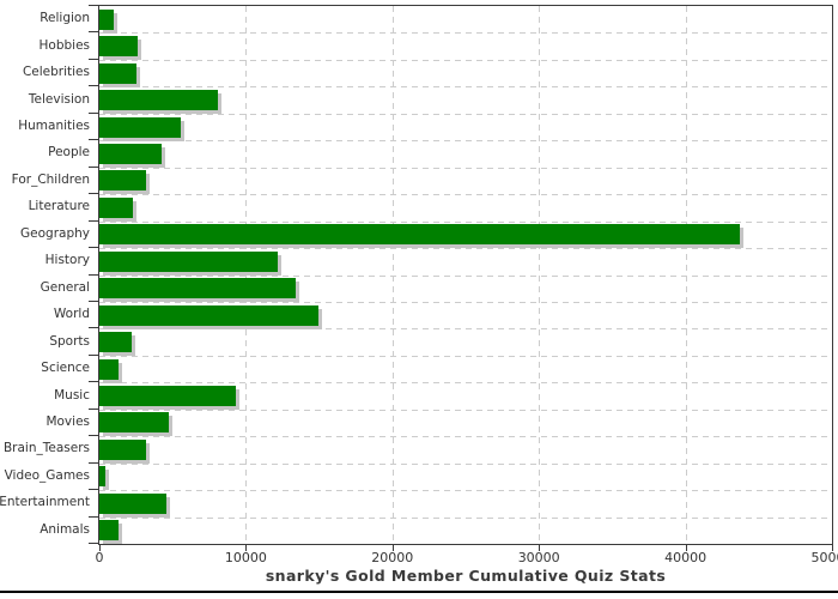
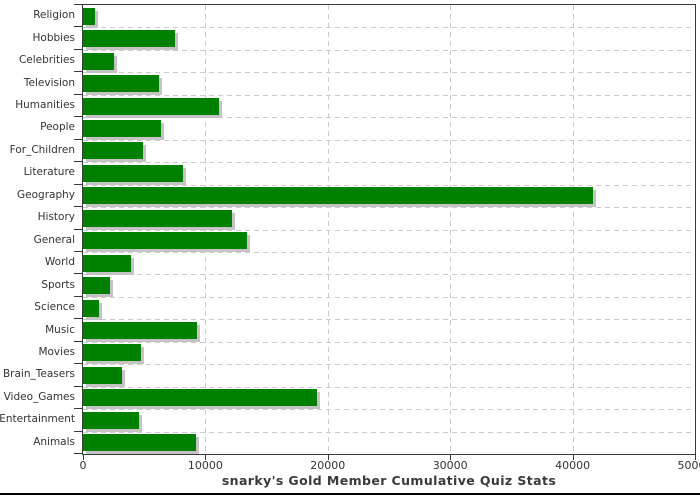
Hobbies: 2600 -> 7500
Television: 8000 -> 6200
Humanities: 5600 -> 11100
People: 4200 -> 6400
For_Children: 3200 -> 4900
Literature: 2300 -> 8200
Geography: 43700 -> 41700
World: 15000 -> 3900
Video_Games: 400 -> 19100
Animals: 1300 -> 9200
